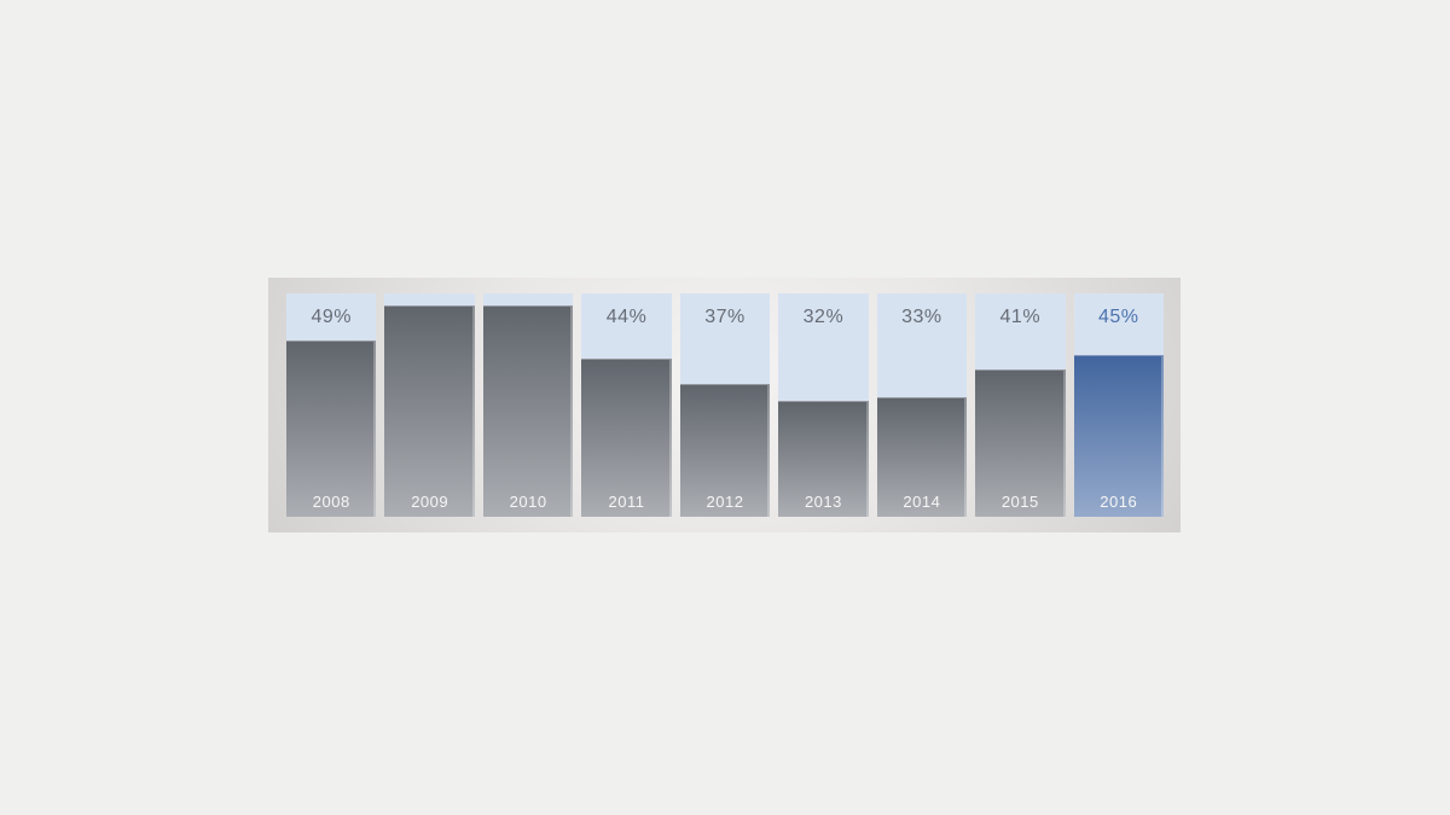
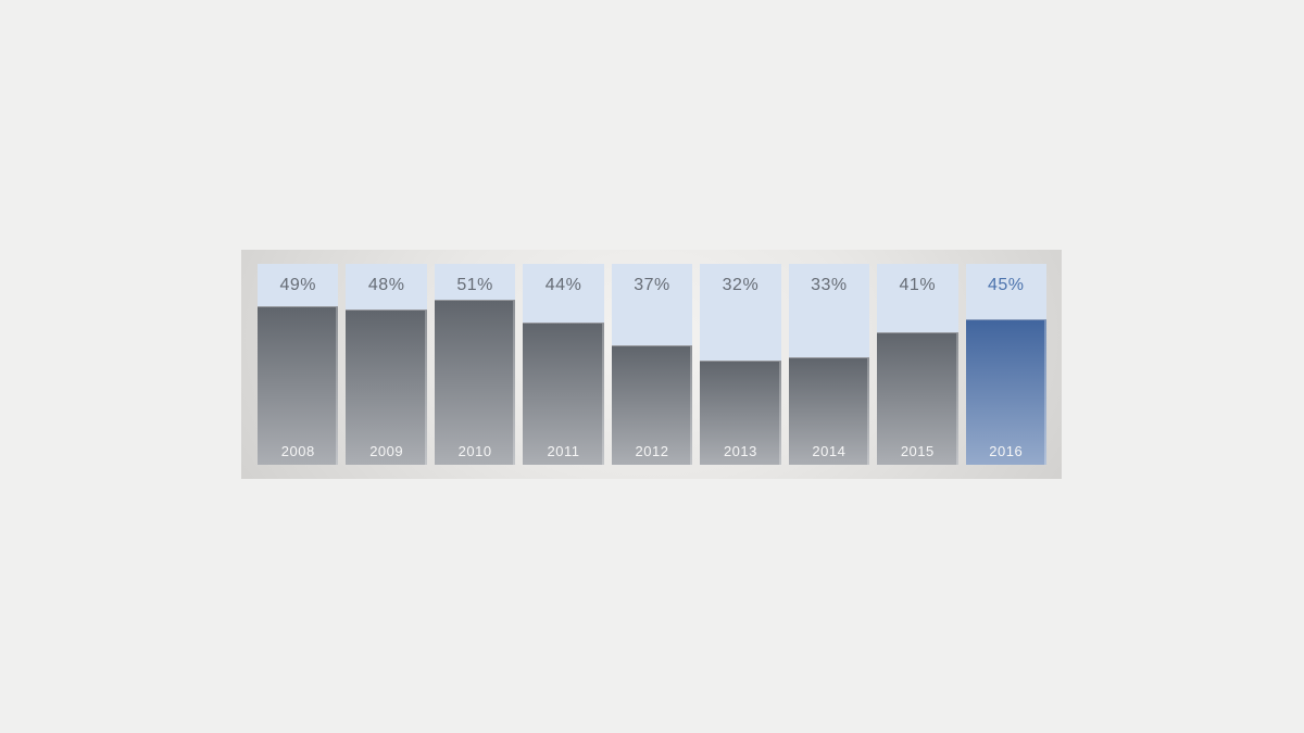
2009: 59% -> 48%
2010: 59% -> 51%
